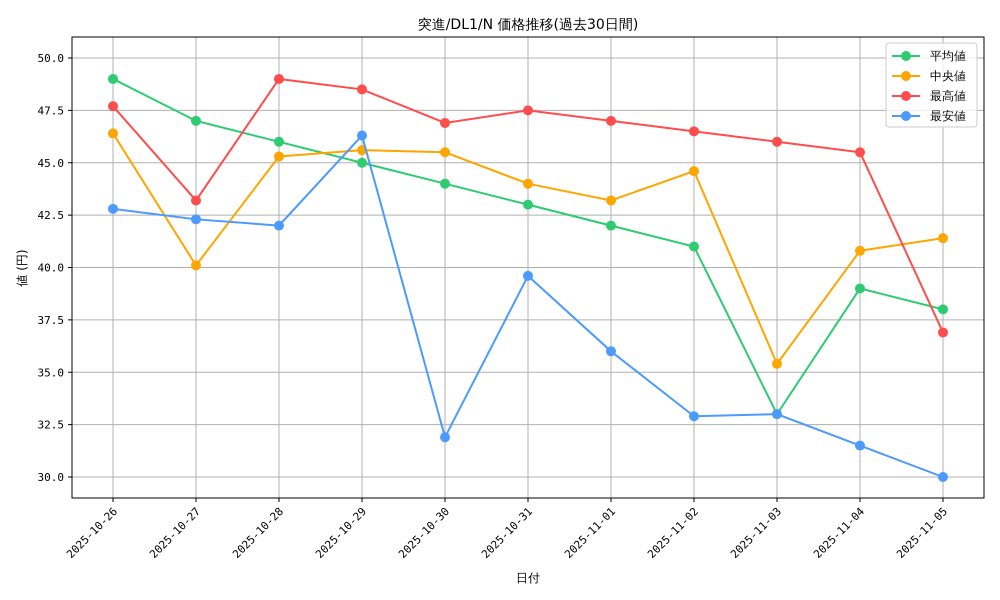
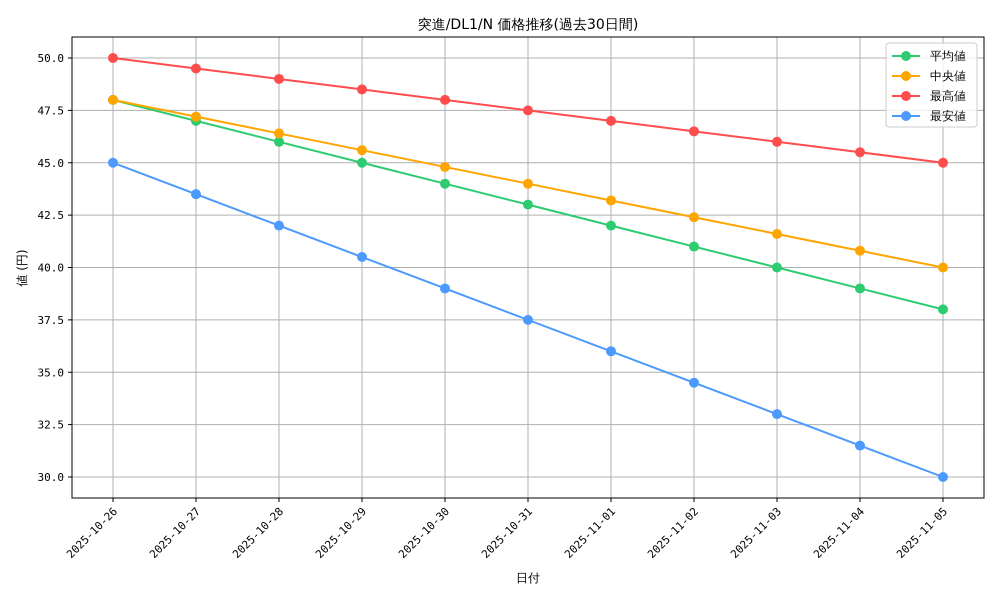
平均値/2025-10-26: 49 -> 48
中央値/2025-10-26: 46.4 -> 48.0
最高値/2025-10-26: 47.7 -> 50.0
最安値/2025-10-26: 42.8 -> 45.0
中央値/2025-10-27: 40.1 -> 47.2
最高値/2025-10-27: 43.2 -> 49.5
最安値/2025-10-27: 42.3 -> 43.5
中央値/2025-10-28: 45.3 -> 46.4
最安値/2025-10-29: 46.3 -> 40.5
中央値/2025-10-30: 45.5 -> 44.8
最高値/2025-10-30: 46.9 -> 48.0
最安値/2025-10-30: 31.9 -> 39.0
最安値/2025-10-31: 39.6 -> 37.5
中央値/2025-11-02: 44.6 -> 42.4
最安値/2025-11-02: 32.9 -> 34.5
平均値/2025-11-03: 33 -> 40
中央値/2025-11-03: 35.4 -> 41.6
中央値/2025-11-05: 41.4 -> 40.0
最高値/2025-11-05: 36.9 -> 45.0
